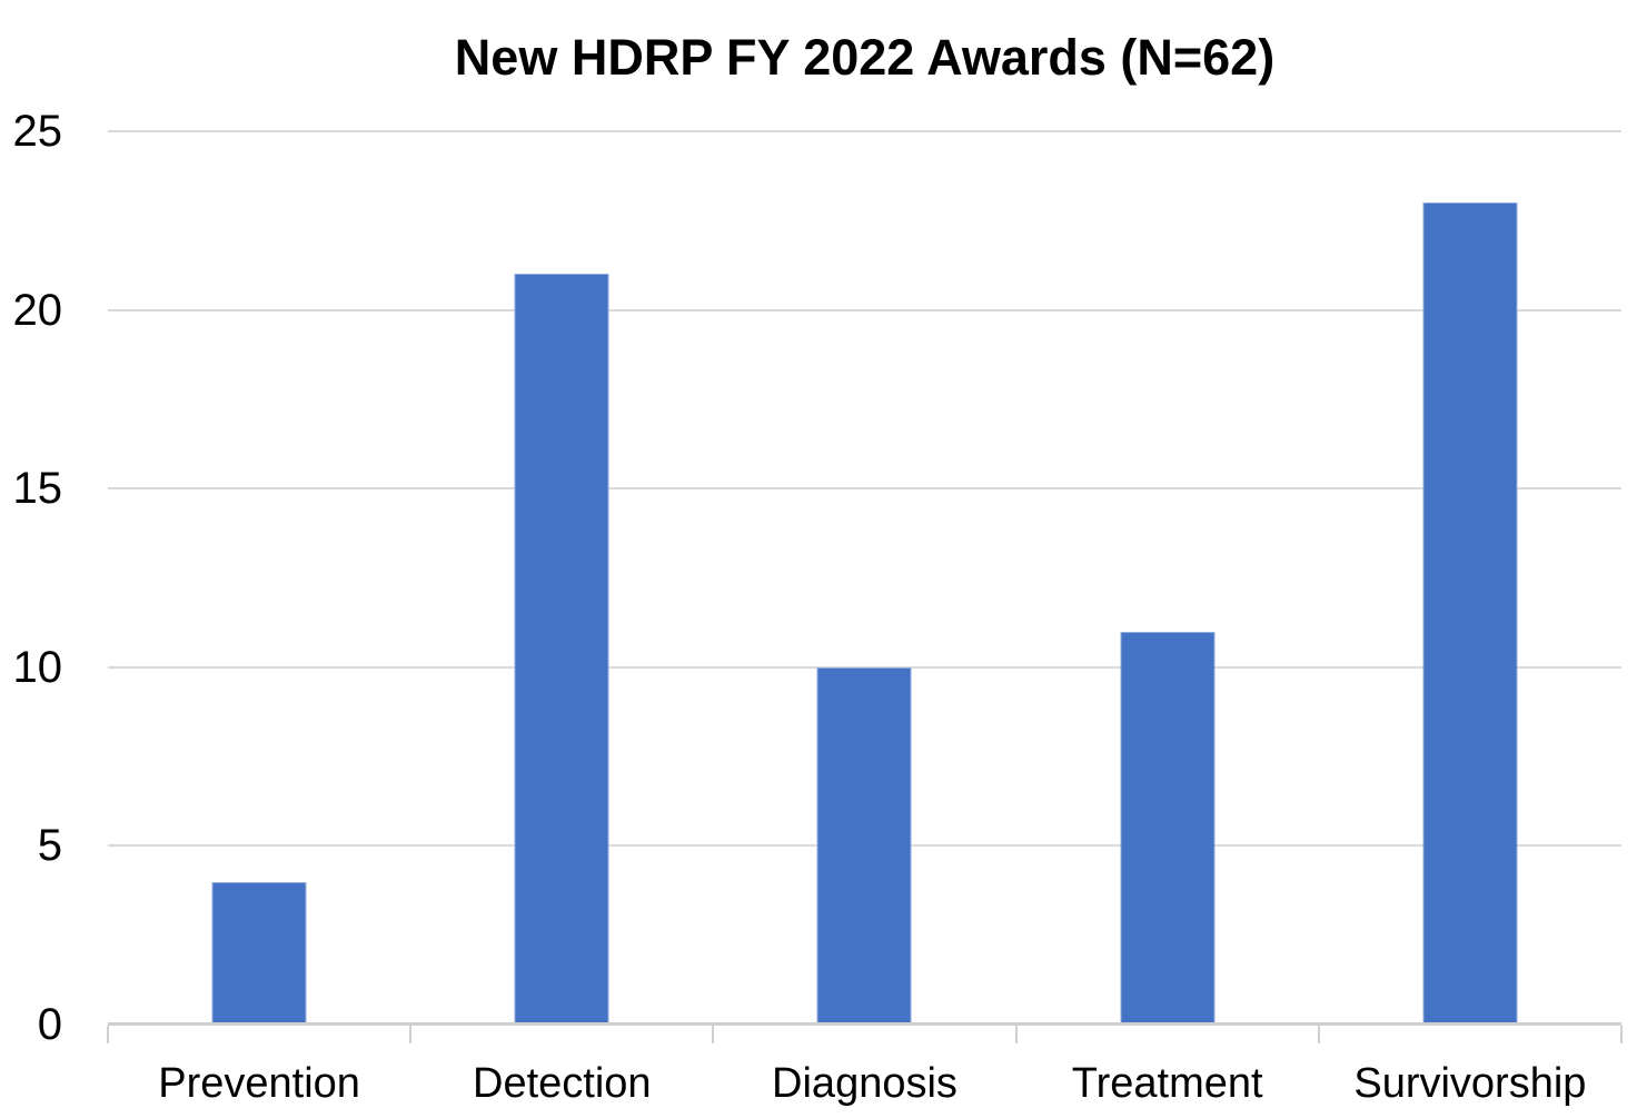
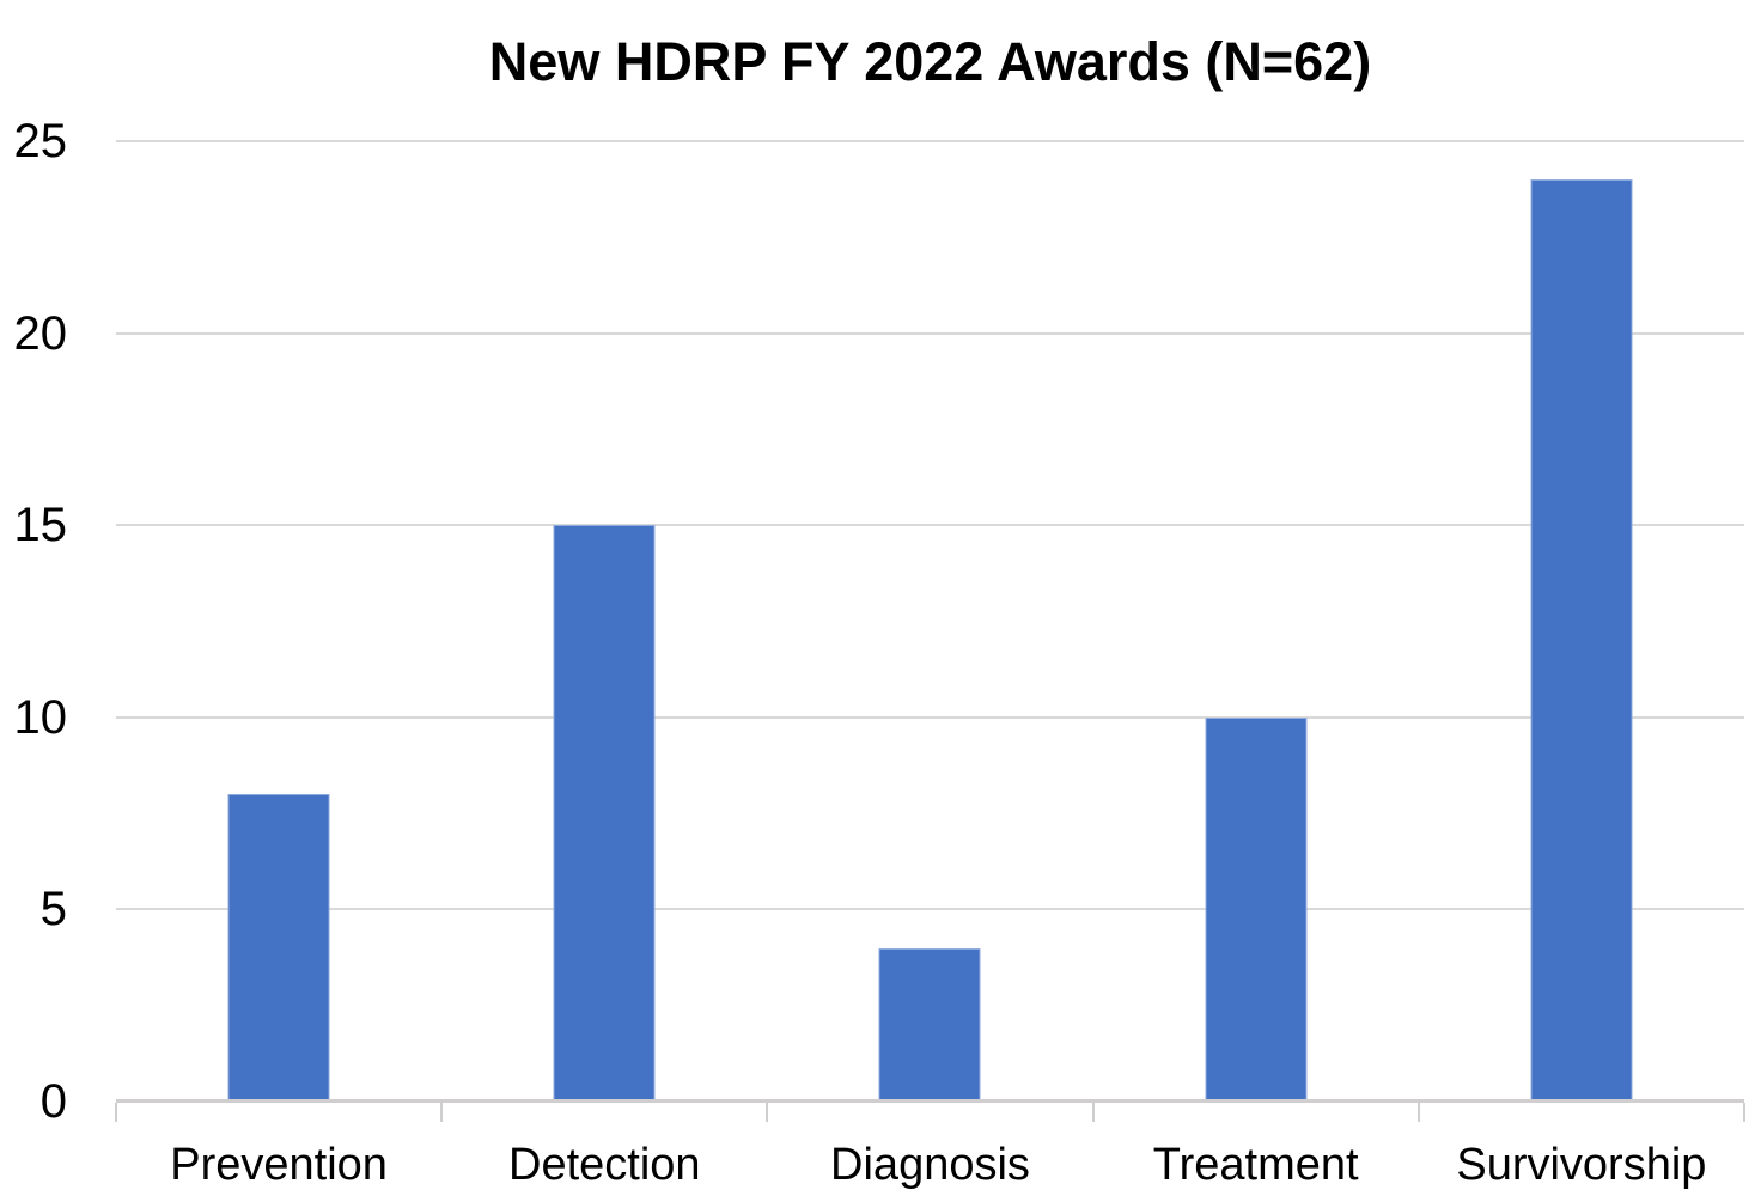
Prevention: 4 -> 8
Detection: 21 -> 15
Diagnosis: 10 -> 4
Treatment: 11 -> 10
Survivorship: 23 -> 24
